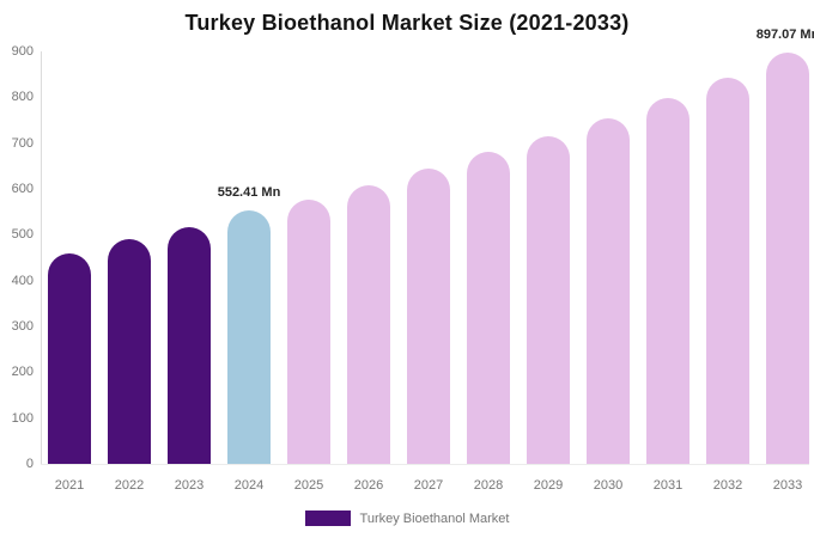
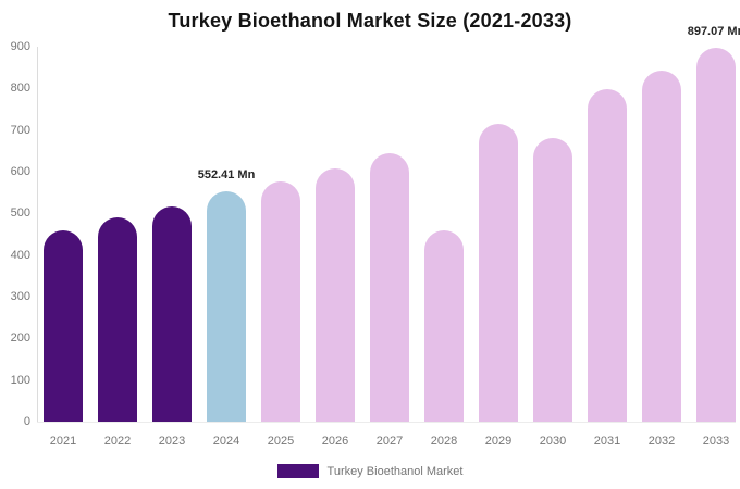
2028: 680 -> 460
2030: 760 -> 680
